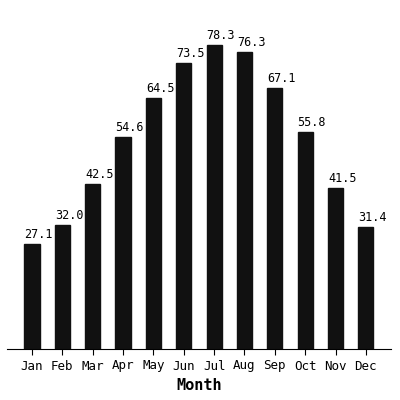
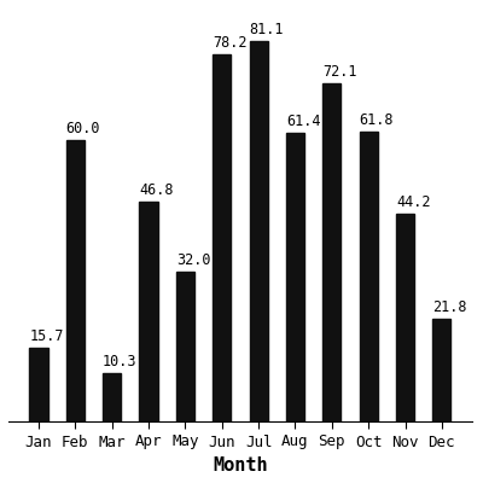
Jan: 27.1 -> 15.7
Feb: 32.0 -> 60.0
Mar: 42.5 -> 10.3
Apr: 54.6 -> 46.8
May: 64.5 -> 32.0
Jun: 73.5 -> 78.2
Jul: 78.3 -> 81.1
Aug: 76.3 -> 61.4
Sep: 67.1 -> 72.1
Oct: 55.8 -> 61.8
Nov: 41.5 -> 44.2
Dec: 31.4 -> 21.8
